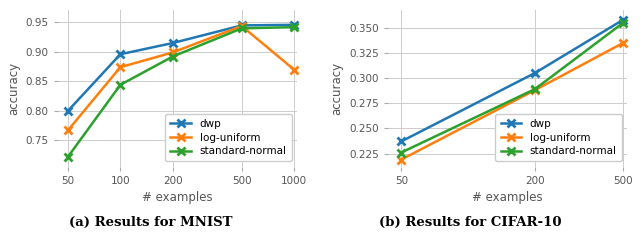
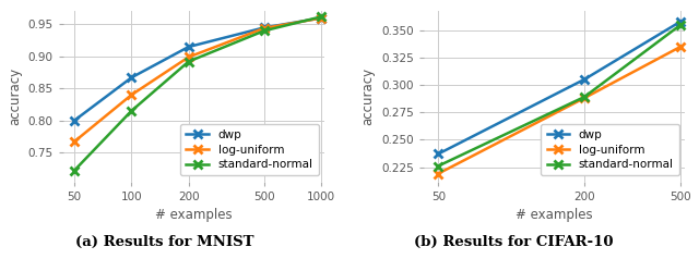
dwp/100: 0.896 -> 0.867
log-uniform/100: 0.874 -> 0.840
standard-normal/100: 0.844 -> 0.815
dwp/1000: 0.946 -> 0.960
log-uniform/1000: 0.870 -> 0.960
standard-normal/1000: 0.942 -> 0.962
